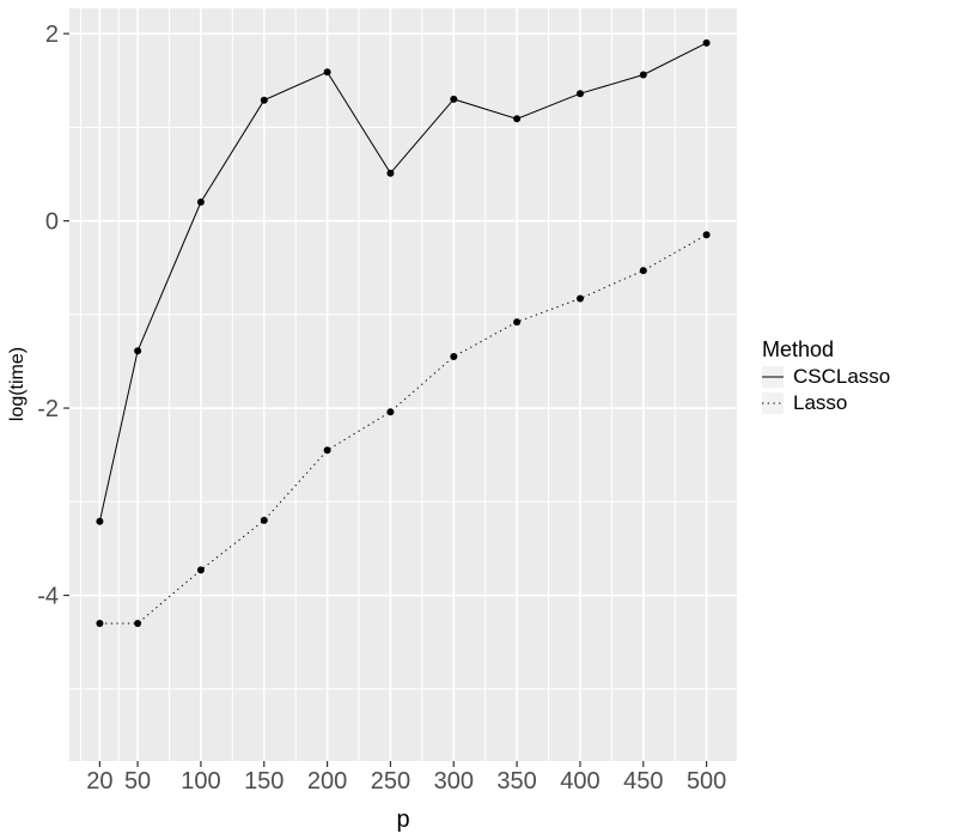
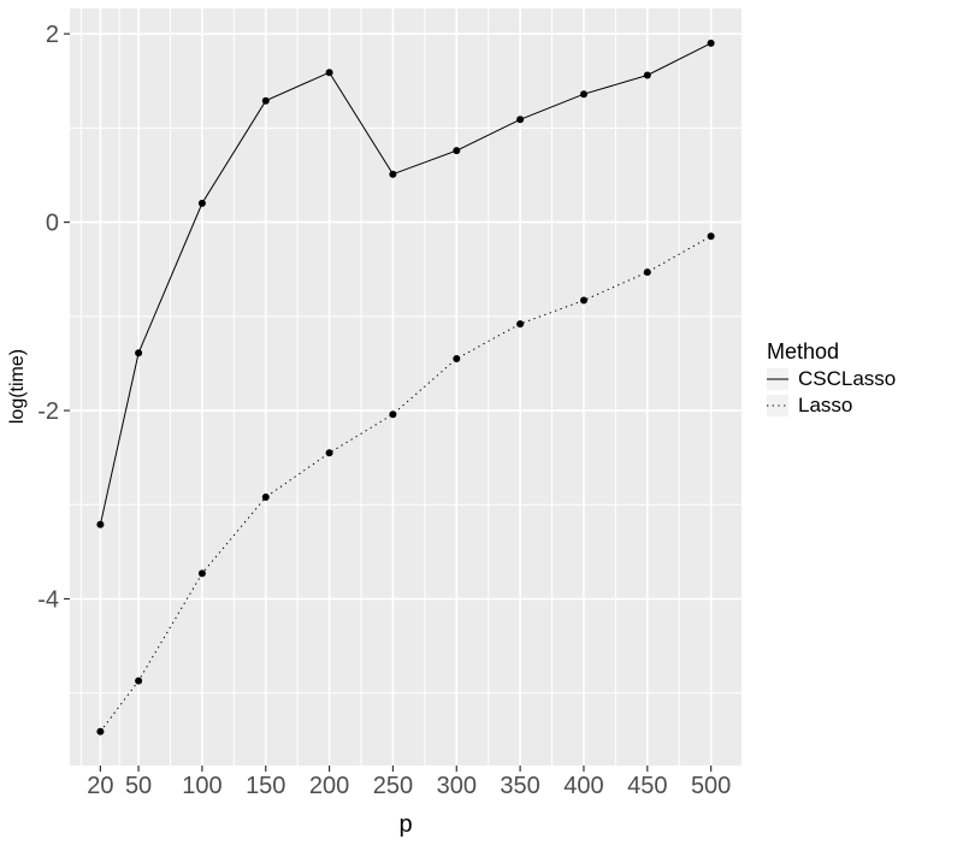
Lasso/20: -4.3 -> -5.4
Lasso/50: -4.3 -> -4.9
Lasso/150: -3.2 -> -2.9
CSCLasso/300: 1.3 -> 0.8
